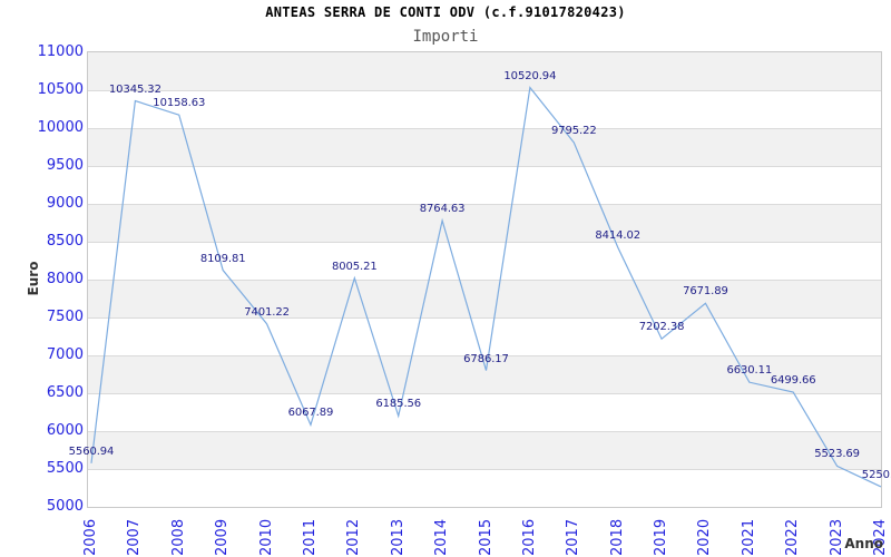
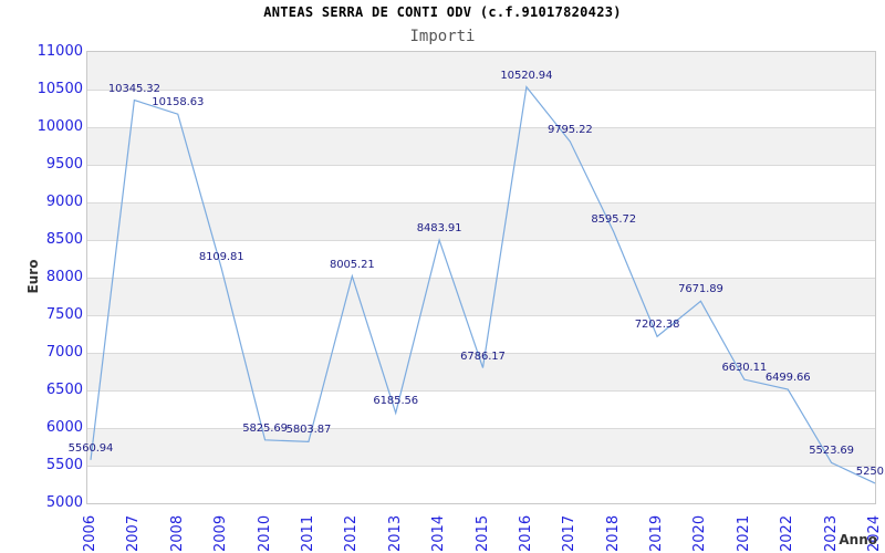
2010: 7401.22 -> 5825.69
2011: 6067.89 -> 5803.87
2014: 8764.63 -> 8483.91
2018: 8414.02 -> 8595.72
